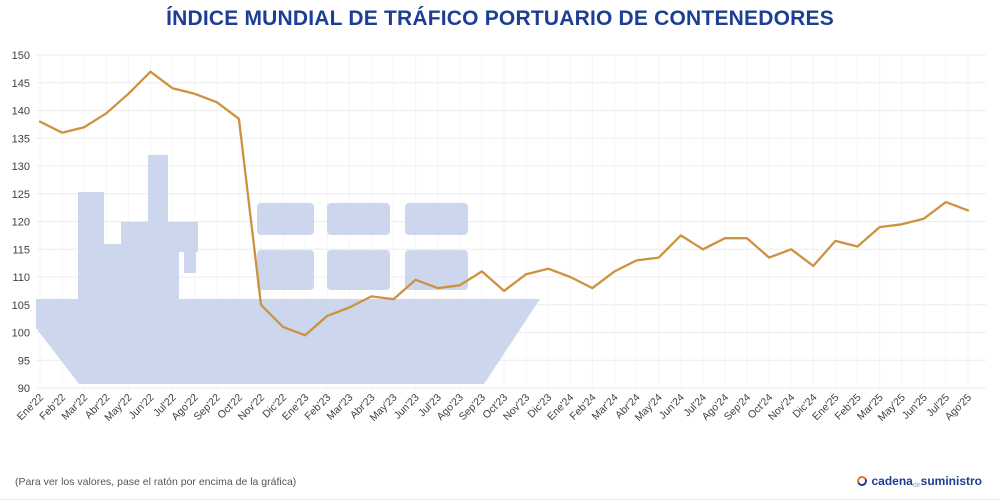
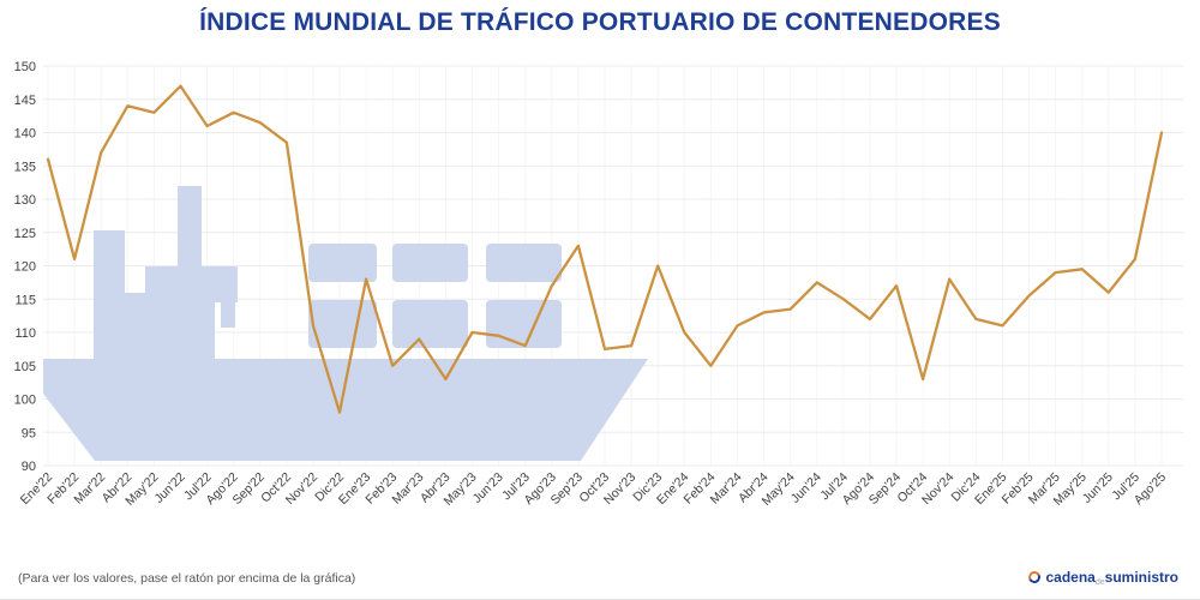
Ene'22: 138 -> 136
Feb'22: 136 -> 121
Abr'22: 140 -> 144
Jul'22: 144 -> 141
Nov'22: 105 -> 111
Dic'22: 101 -> 98
Ene'23: 100 -> 118
Feb'23: 103 -> 105
Mar'23: 104 -> 109
Abr'23: 106 -> 103
May'23: 106 -> 110
Ago'23: 108 -> 117
Sep'23: 111 -> 123
Nov'23: 110 -> 108
Dic'23: 112 -> 120
Feb'24: 108 -> 105
Ago'24: 117 -> 112
Oct'24: 114 -> 103
Nov'24: 115 -> 118
Ene'25: 116 -> 111
Jun'25: 120 -> 116
Jul'25: 124 -> 121
Ago'25: 122 -> 140
